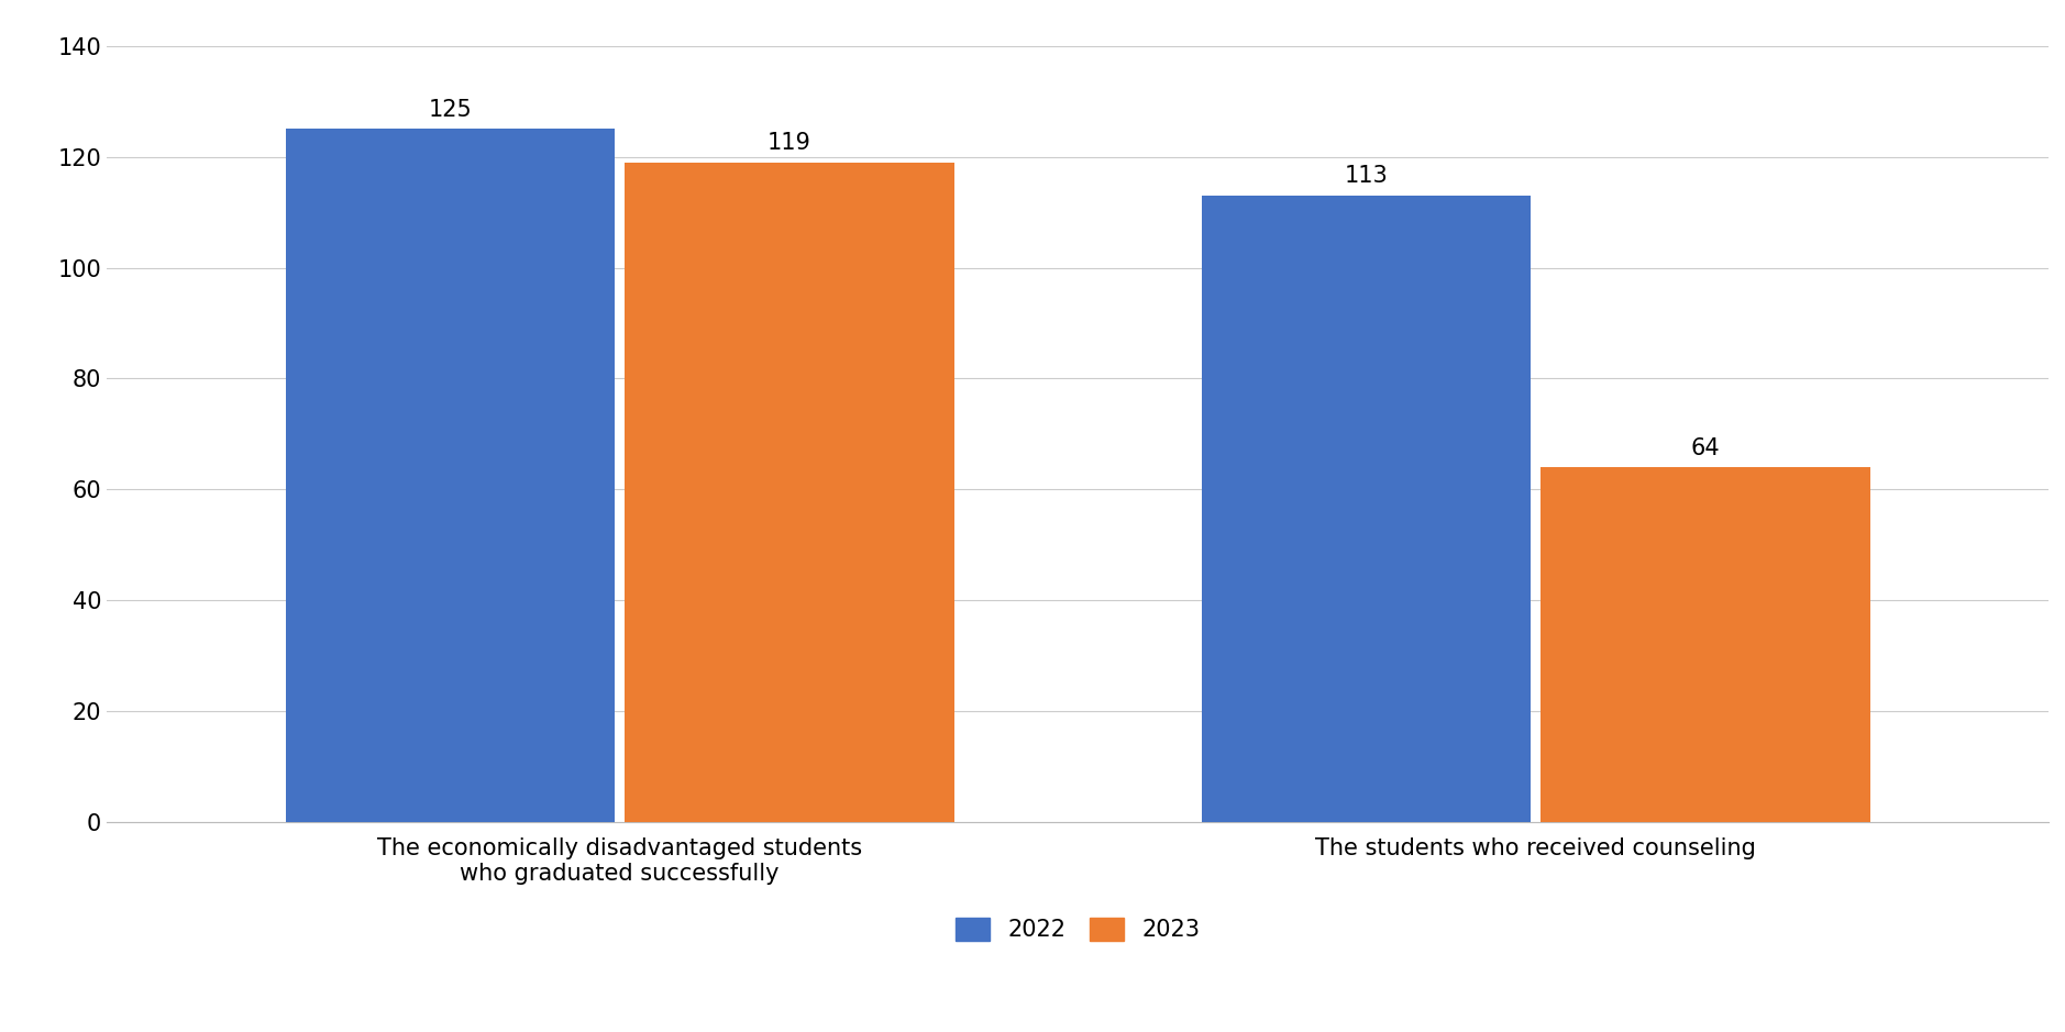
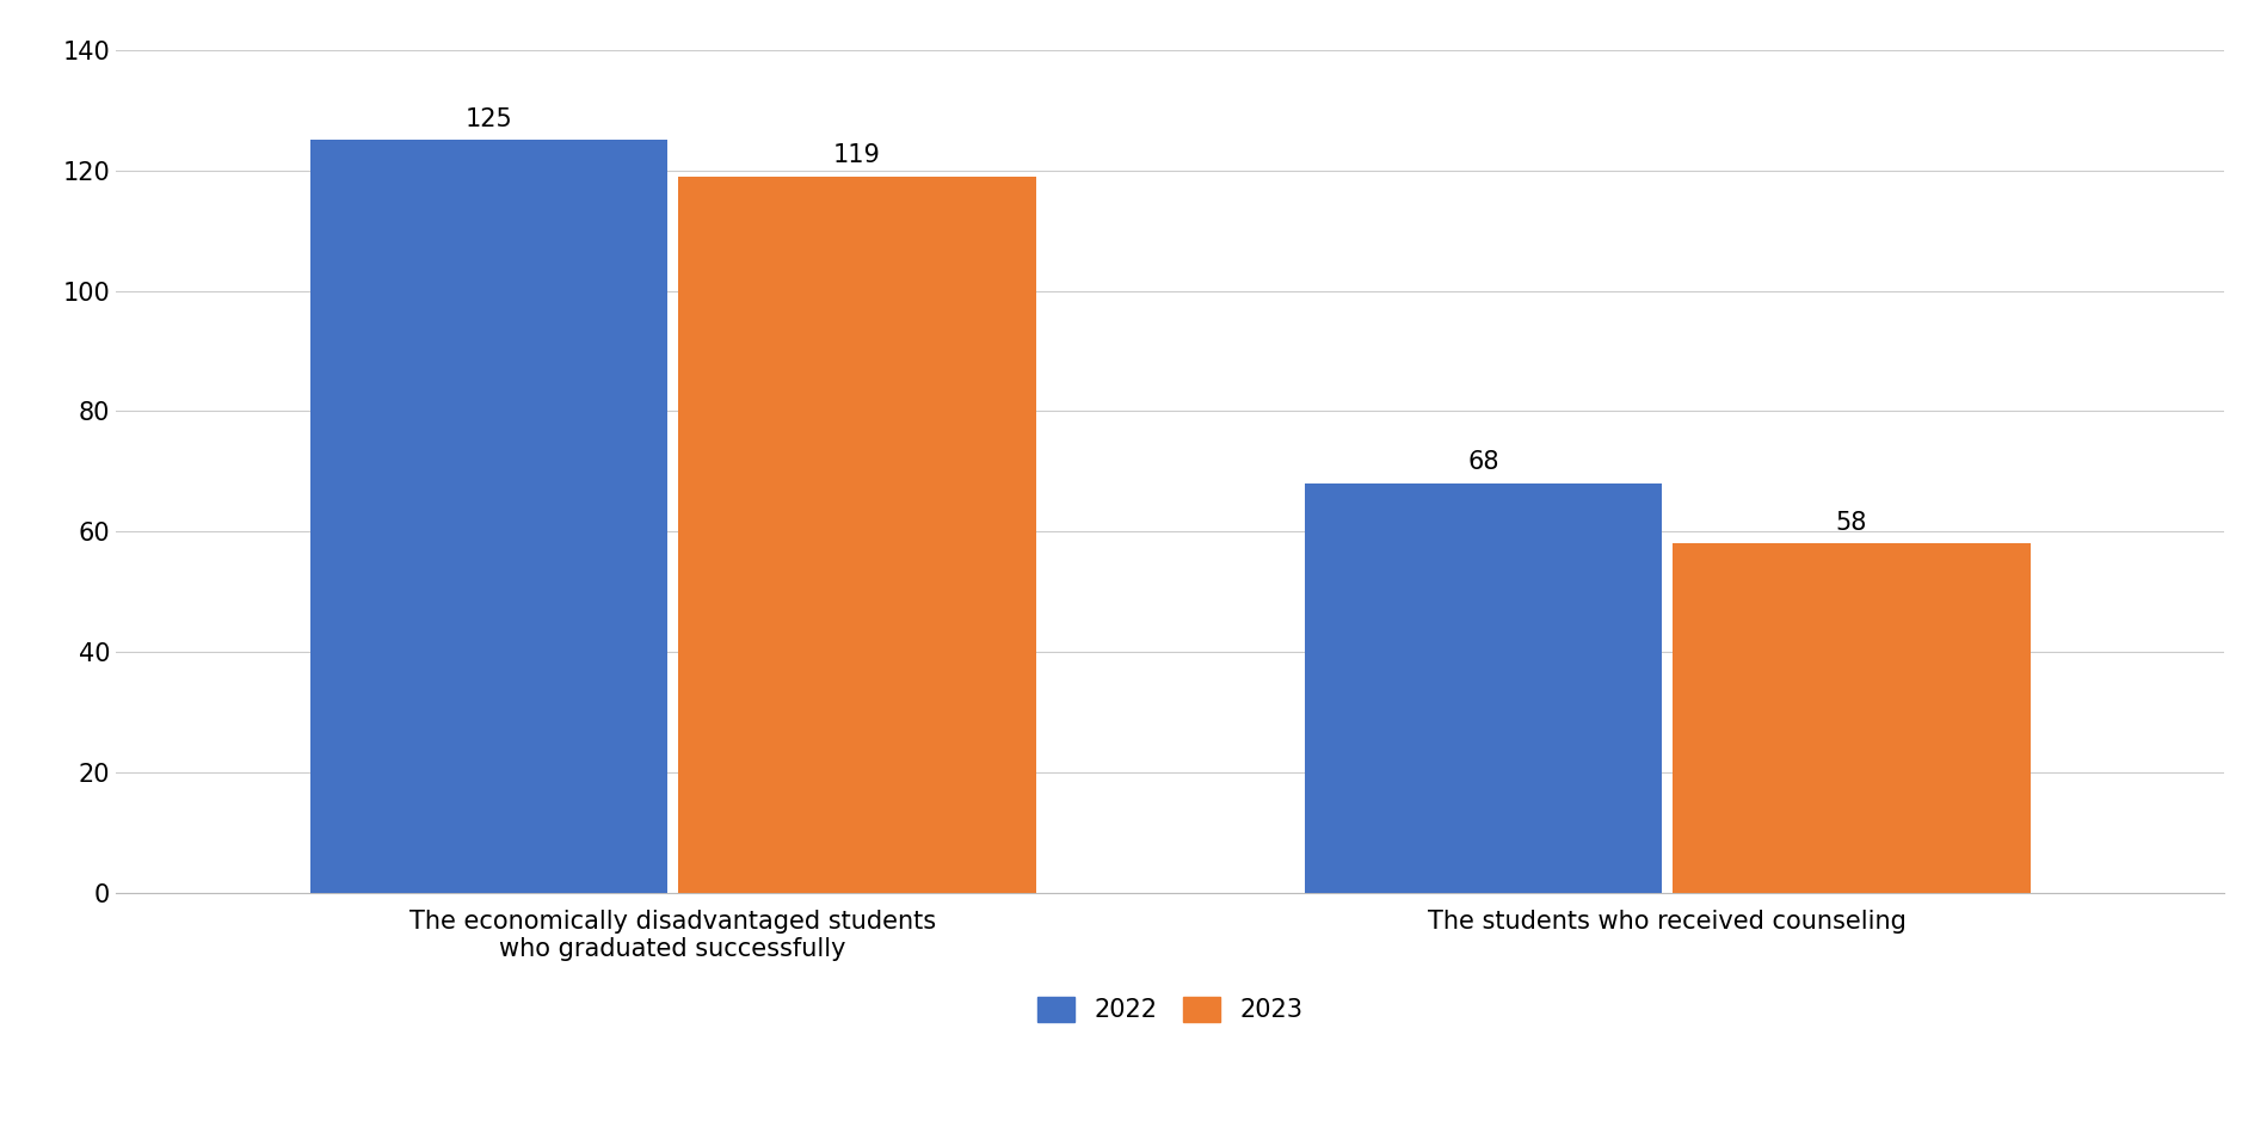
2022/The students who received counseling: 113 -> 68
2023/The students who received counseling: 64 -> 58
